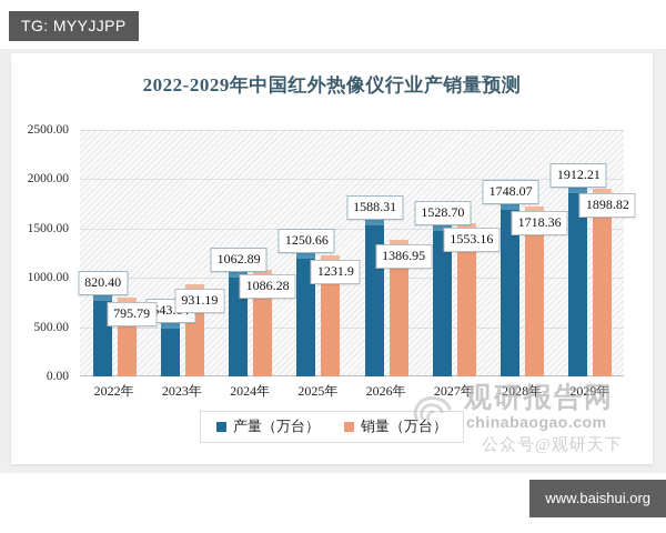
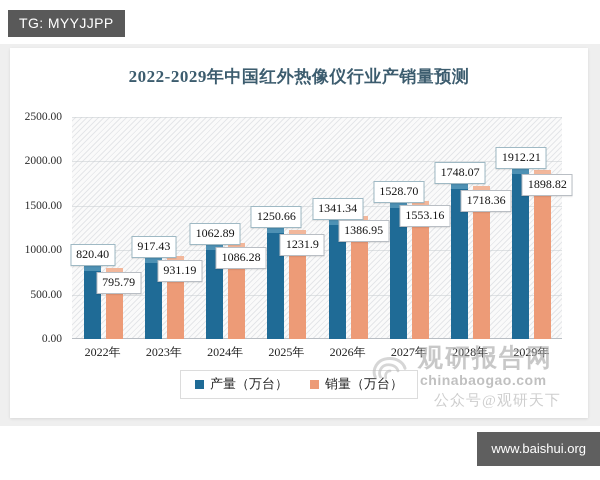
产量（万台）/2023年: 543.64 -> 917.43
产量（万台）/2026年: 1588.31 -> 1341.34
